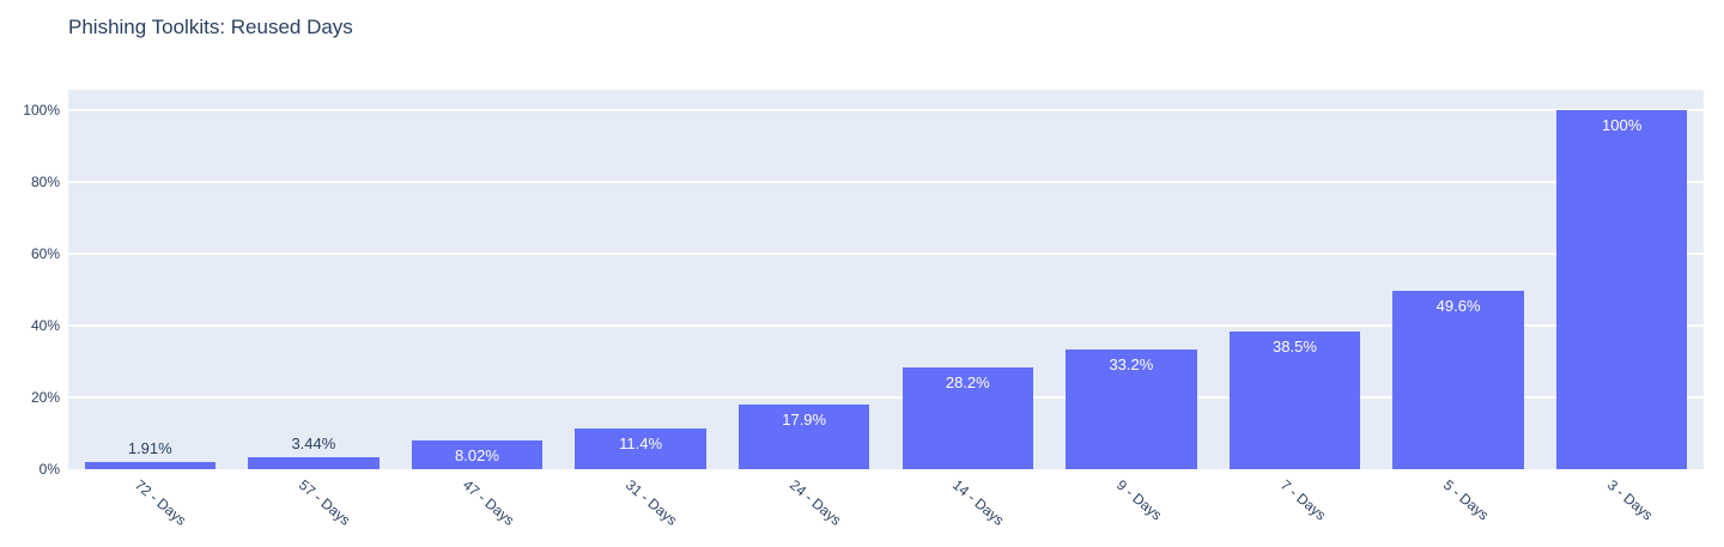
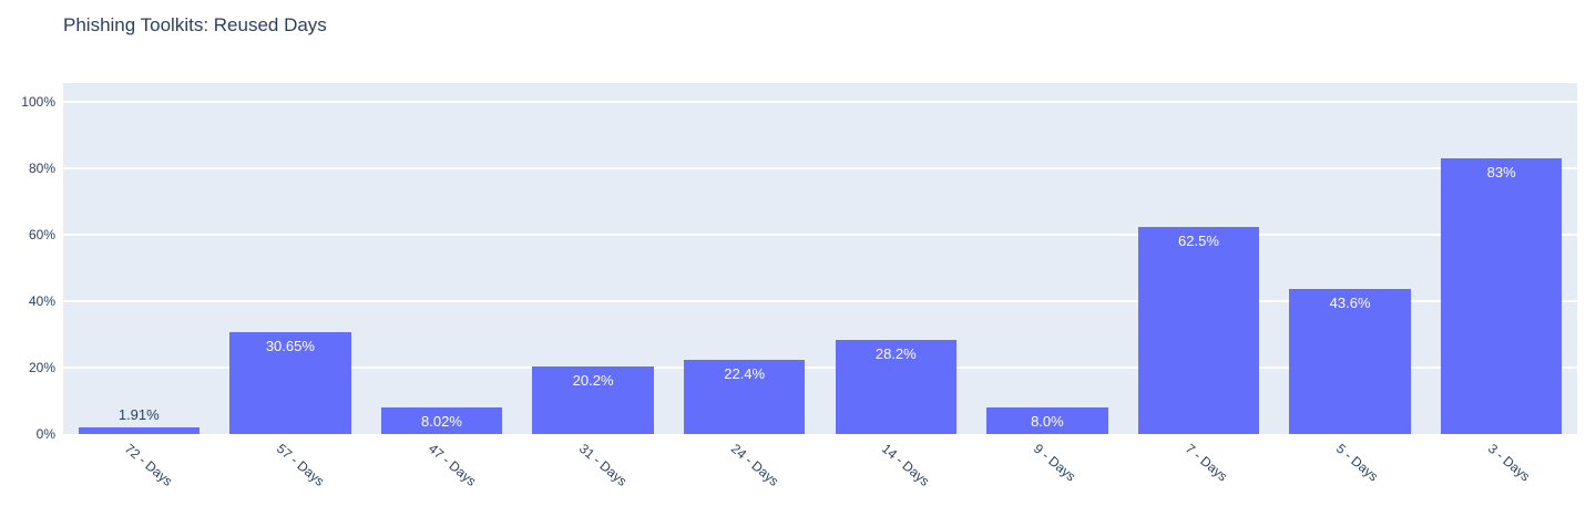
57 - Days: 3.44% -> 30.65%
31 - Days: 11.4% -> 20.2%
24 - Days: 17.9% -> 22.4%
9 - Days: 33.2% -> 8.0%
7 - Days: 38.5% -> 62.5%
5 - Days: 49.6% -> 43.6%
3 - Days: 100% -> 83%
